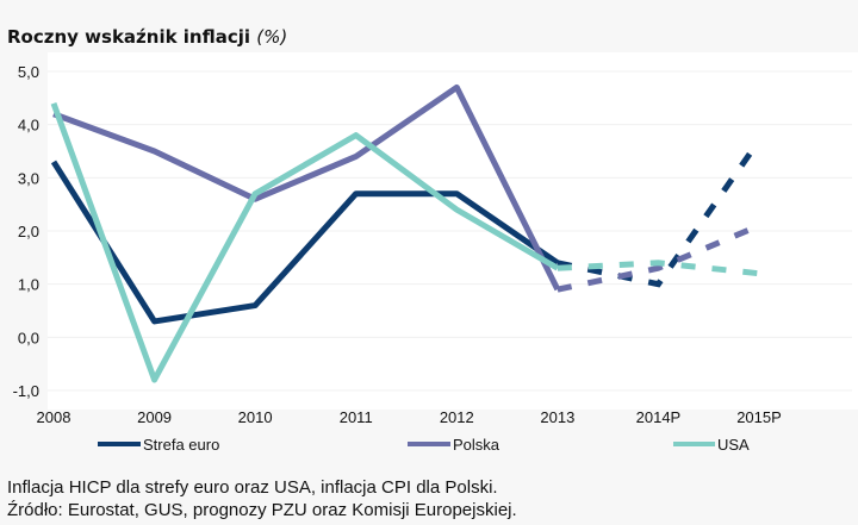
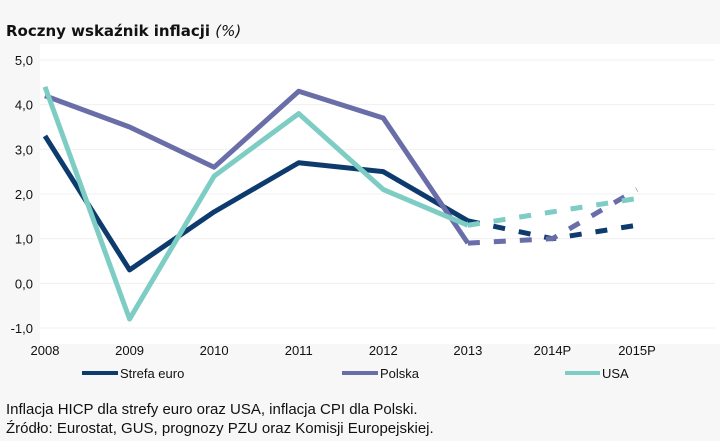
Strefa euro/2010: 0,6 -> 1,6
USA/2010: 2,7 -> 2,4
Polska/2011: 3,4 -> 4,3
Strefa euro/2012: 2,7 -> 2,5
Polska/2012: 4,7 -> 3,7
USA/2012: 2,4 -> 2,1
Polska/2014P: 1,3 -> 1,0
USA/2014P: 1,4 -> 1,6
Strefa euro/2015P: 3,7 -> 1,3
USA/2015P: 1,2 -> 1,9
